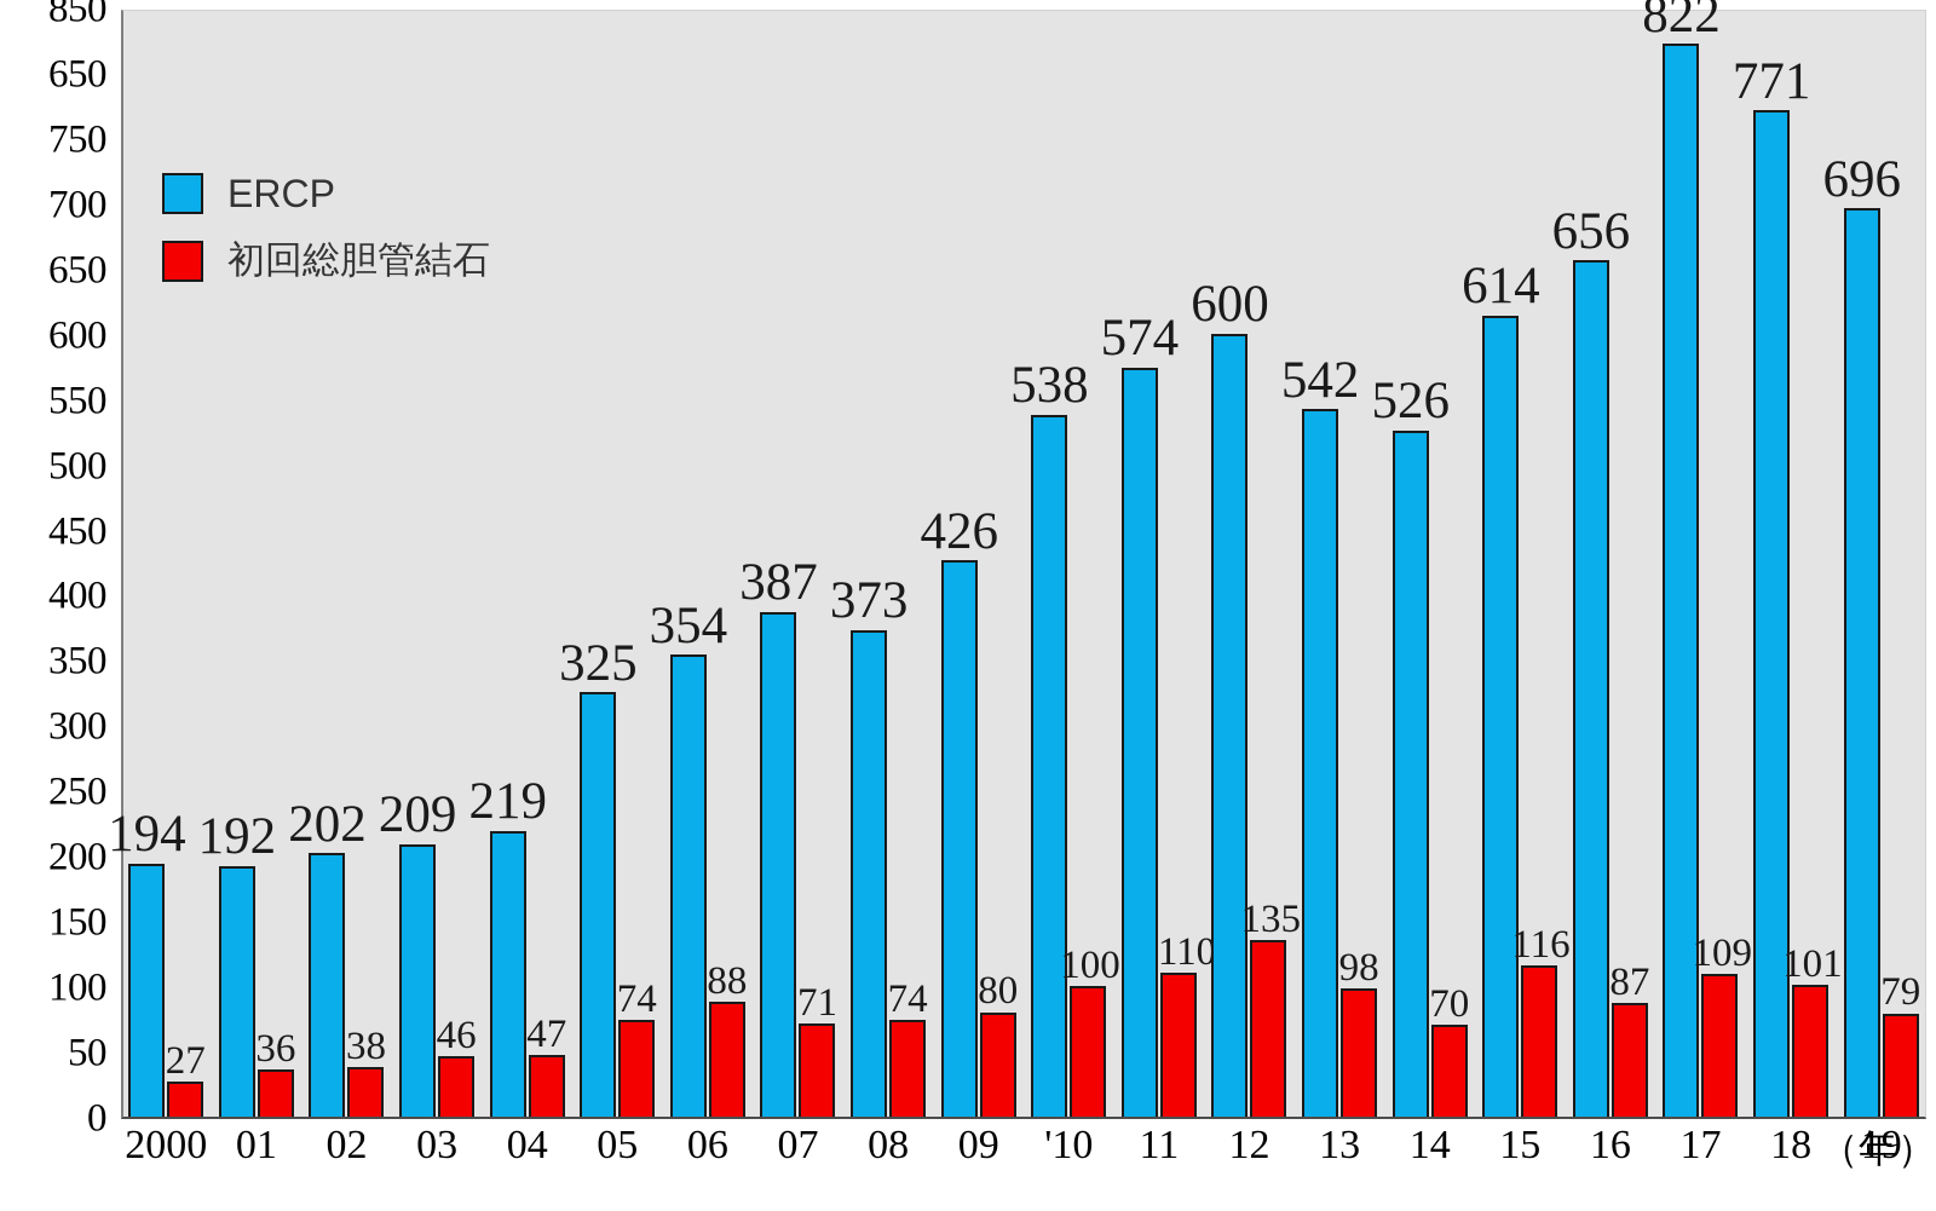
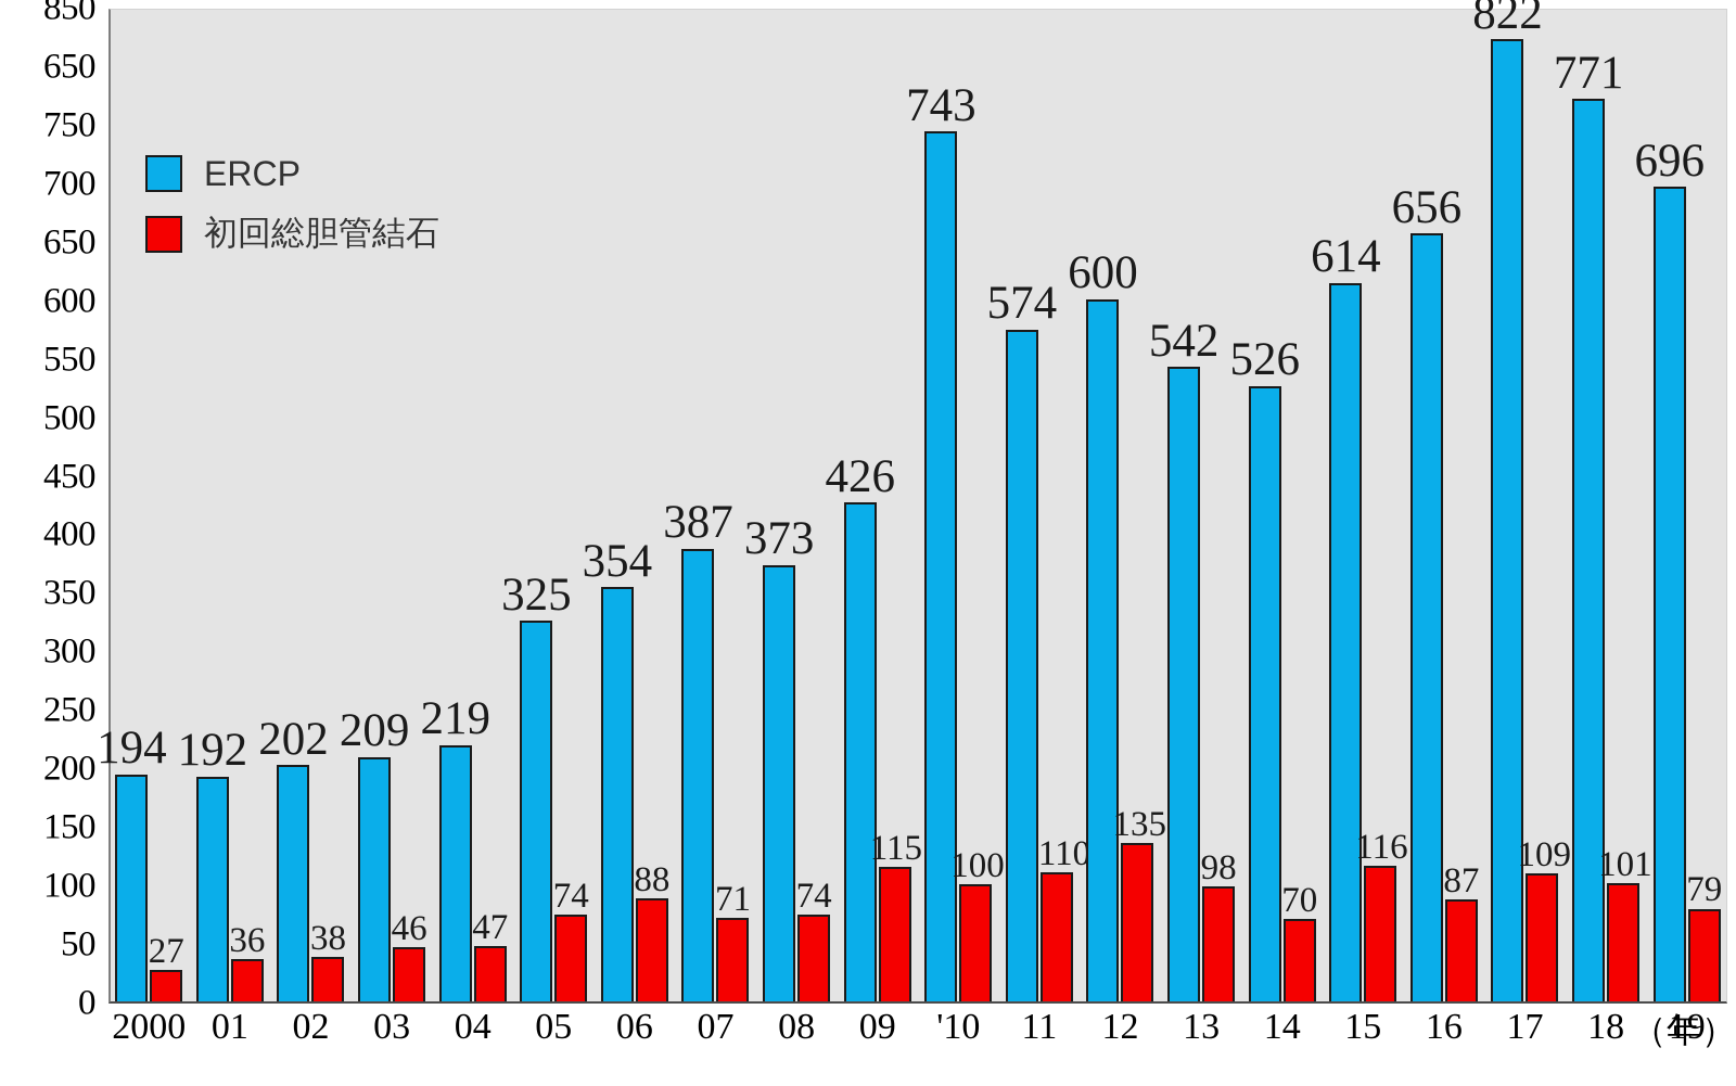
初回総胆管結石/09: 80 -> 115
ERCP/'10: 538 -> 743
